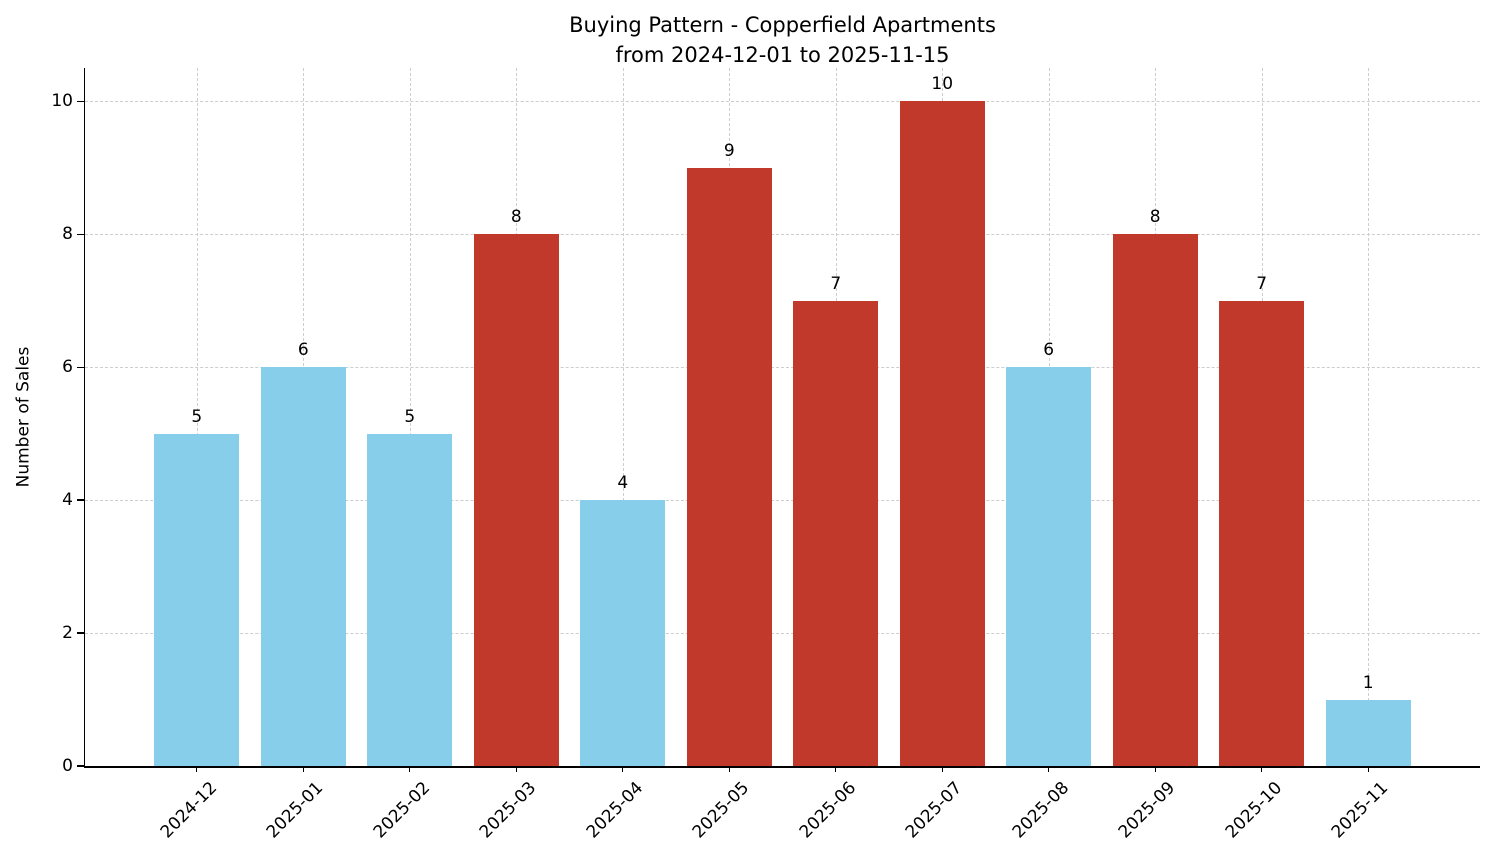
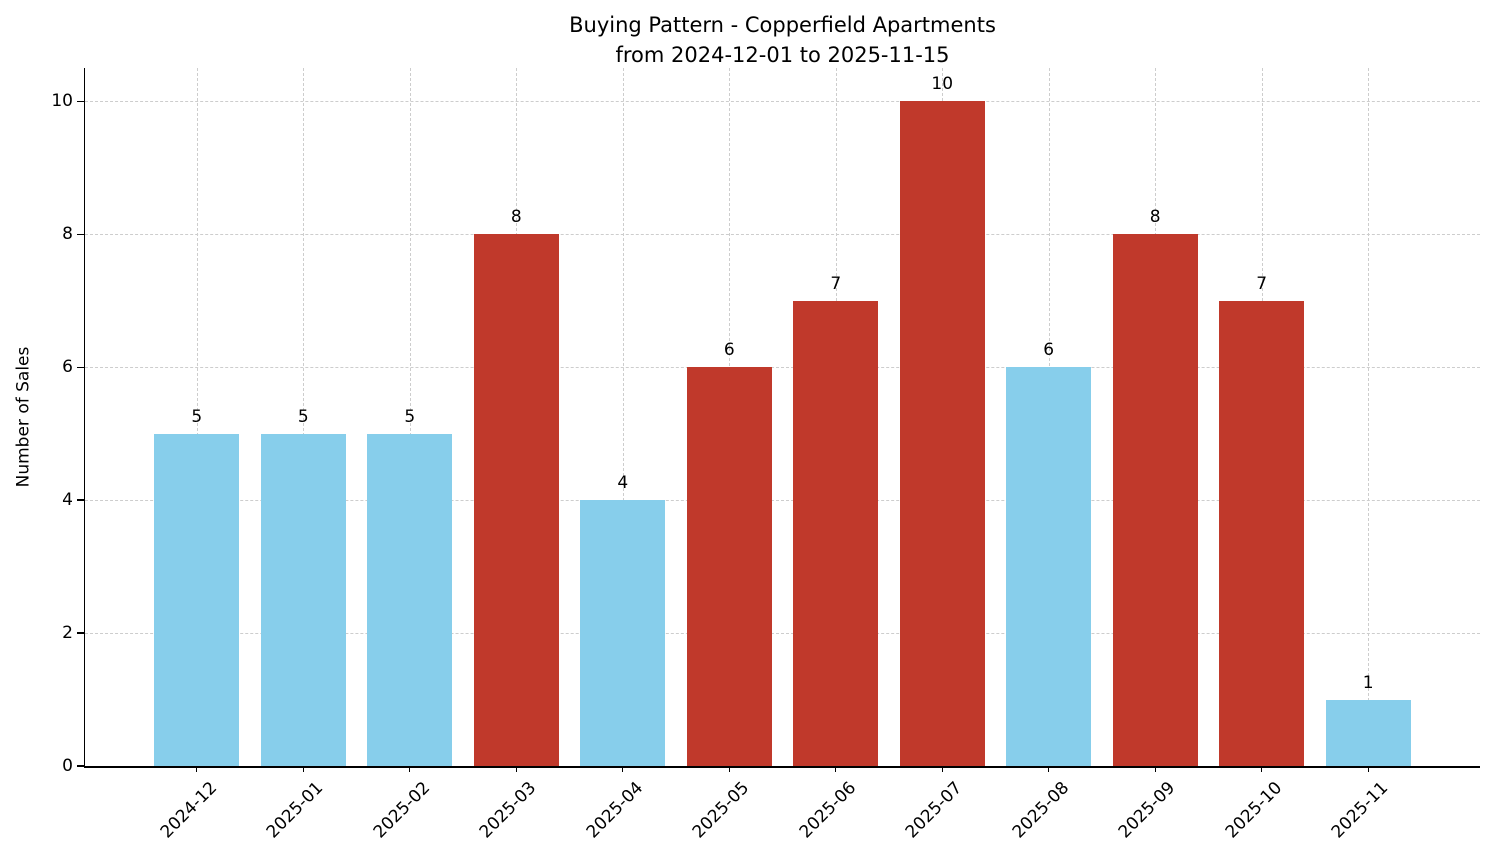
2025-01: 6 -> 5
2025-05: 9 -> 6
